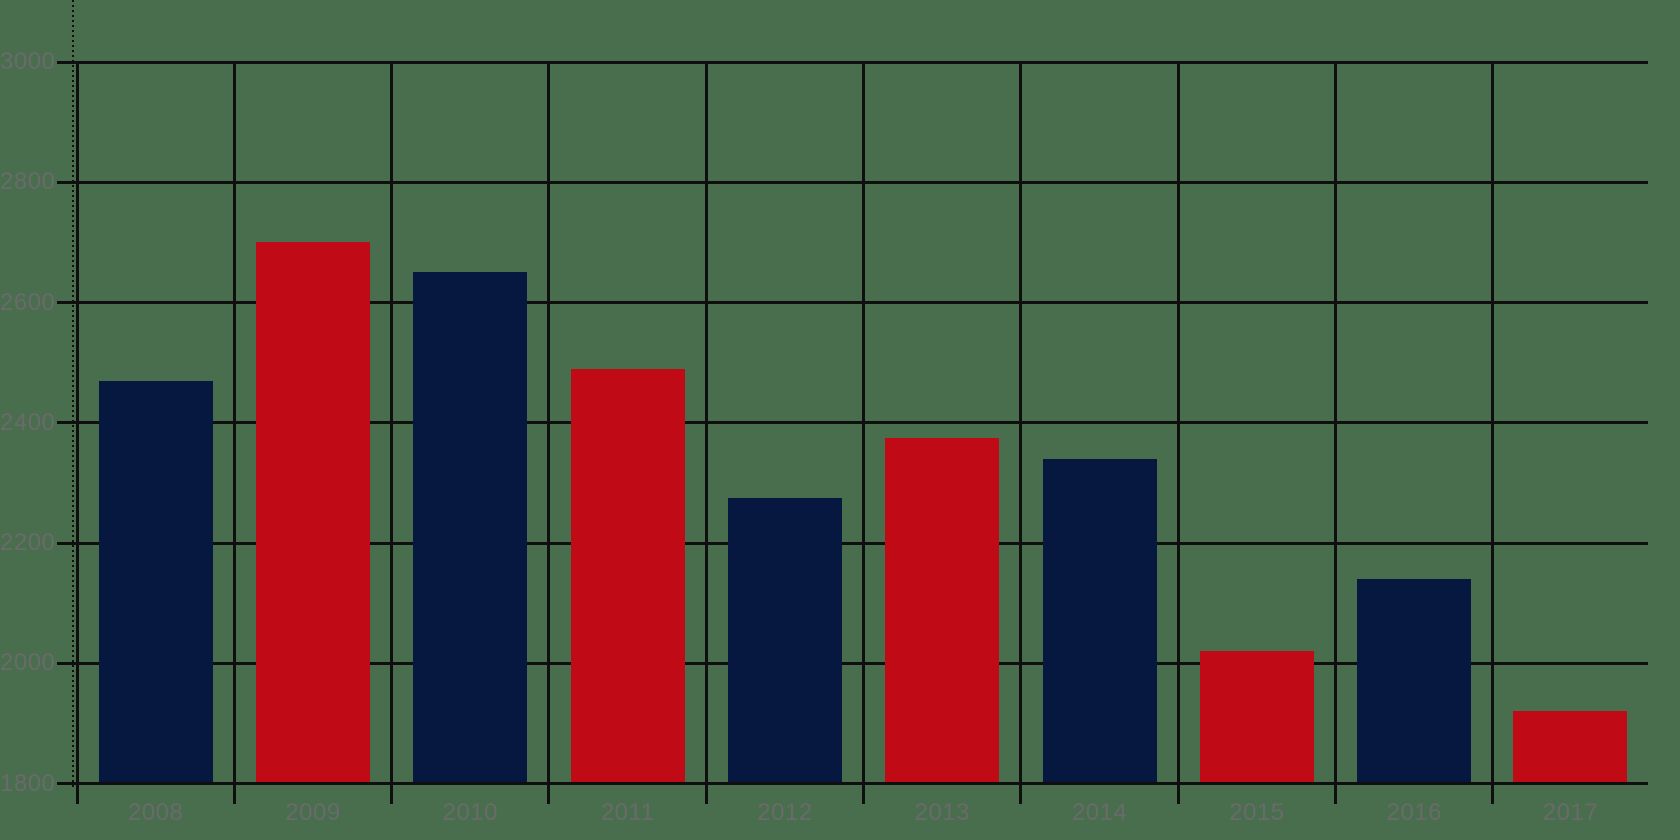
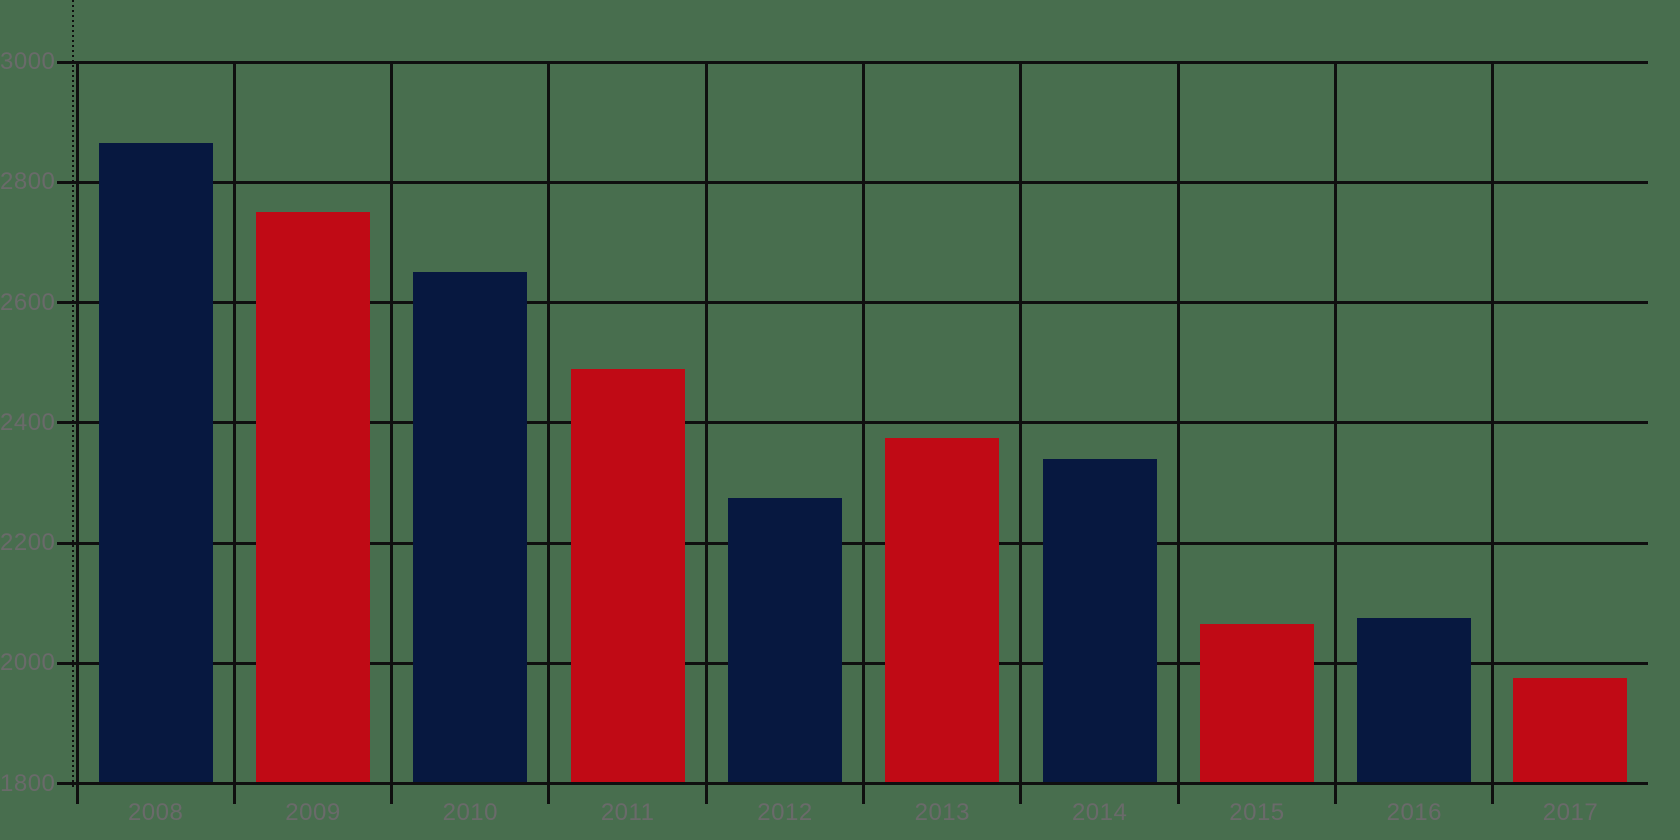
2008: 2470 -> 2860
2009: 2700 -> 2750
2015: 2020 -> 2060
2016: 2140 -> 2080
2017: 1920 -> 1980
